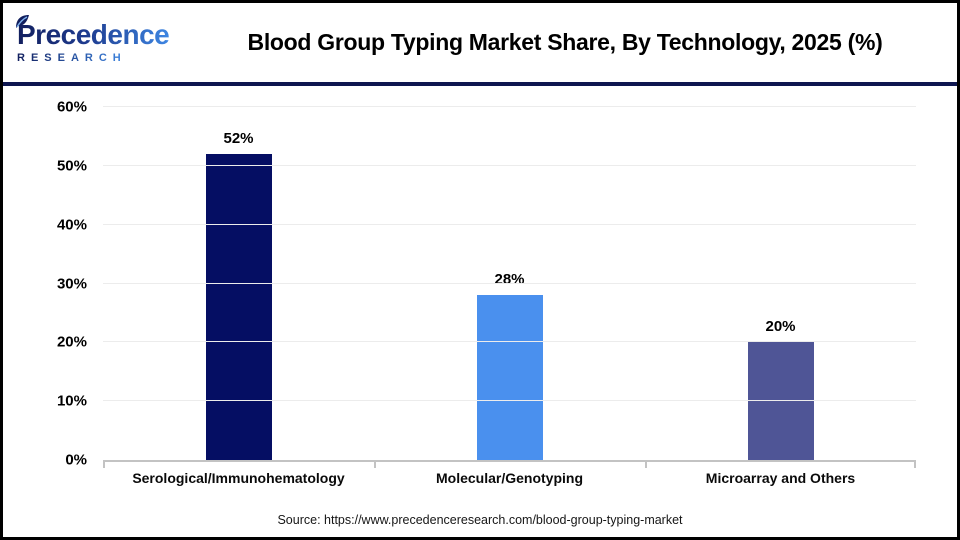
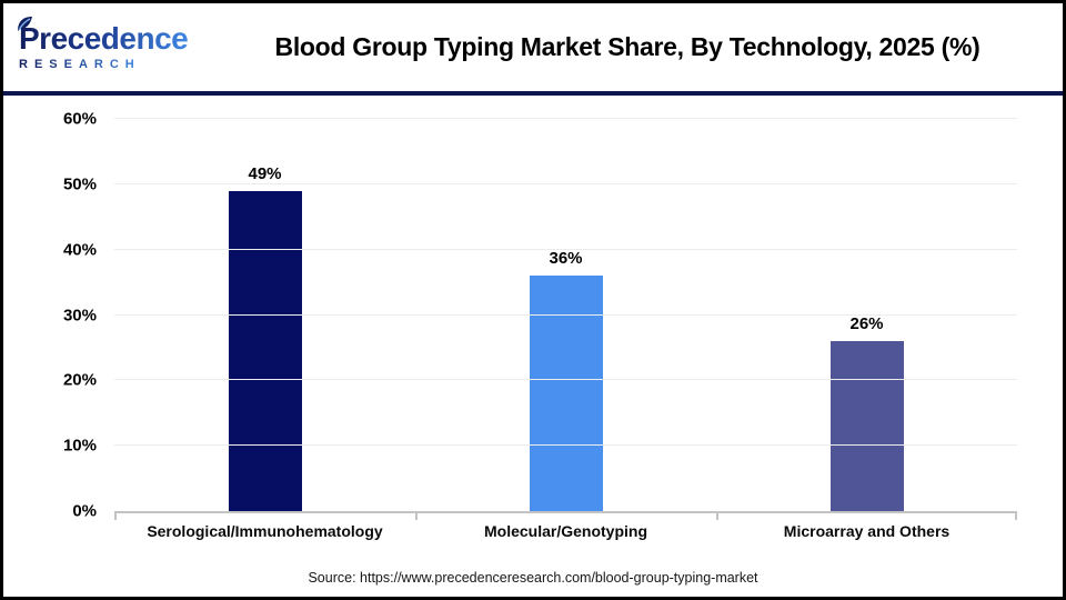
Serological/Immunohematology: 52% -> 49%
Molecular/Genotyping: 28% -> 36%
Microarray and Others: 20% -> 26%
